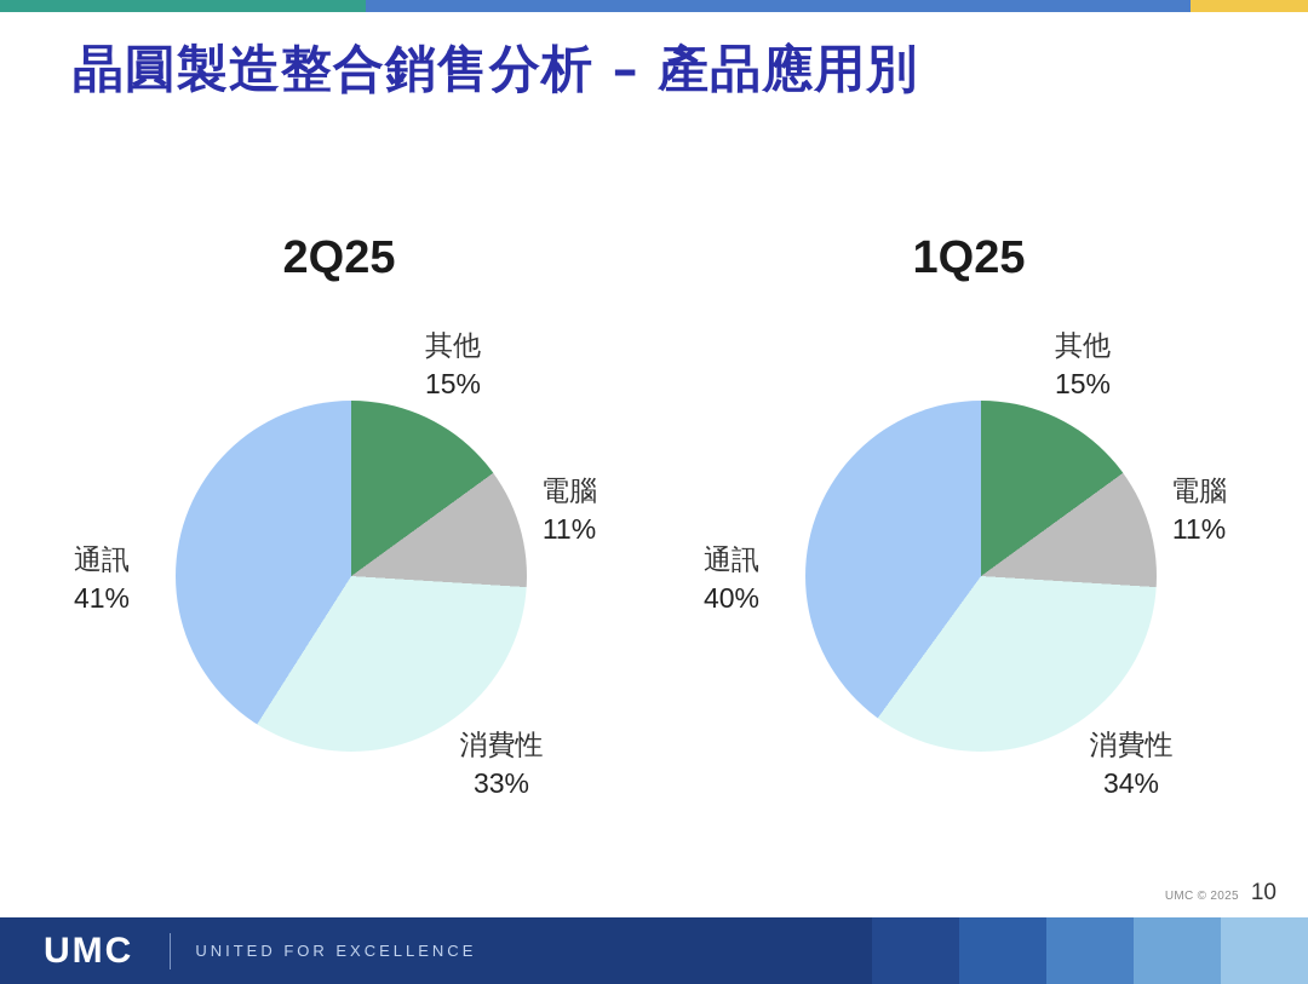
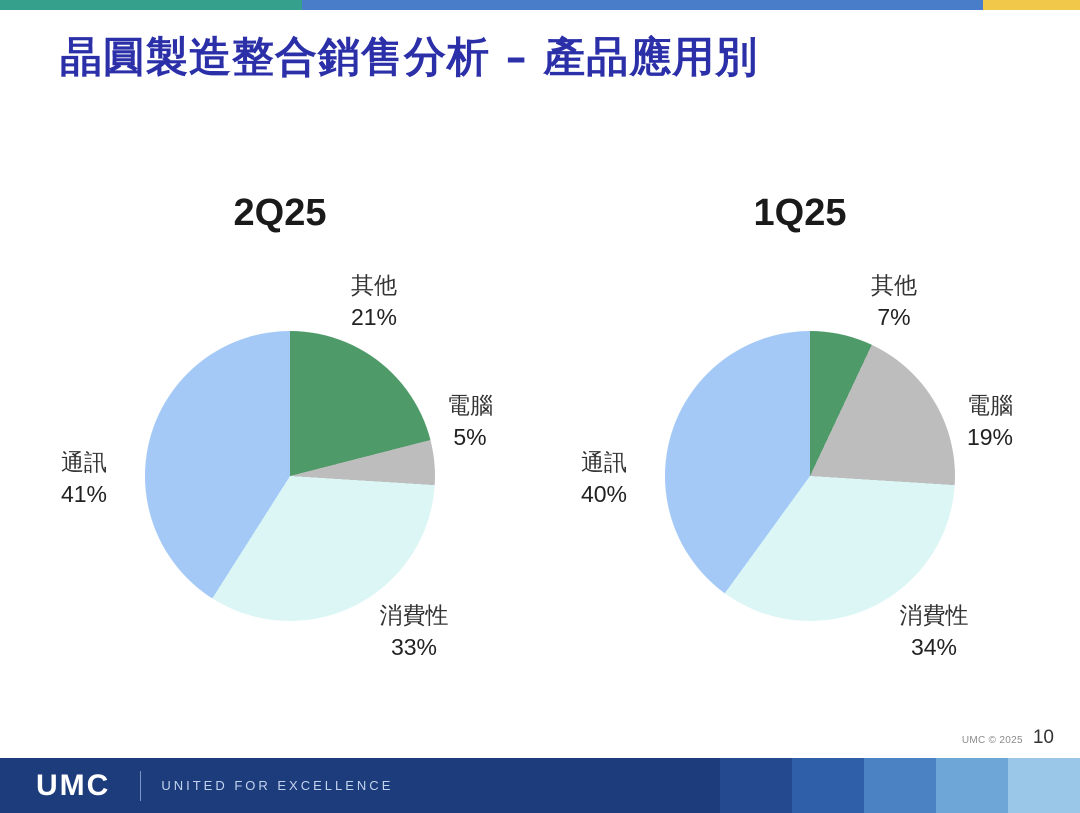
2Q25/其他: 15% -> 21%
2Q25/電腦: 11% -> 5%
1Q25/其他: 15% -> 7%
1Q25/電腦: 11% -> 19%
